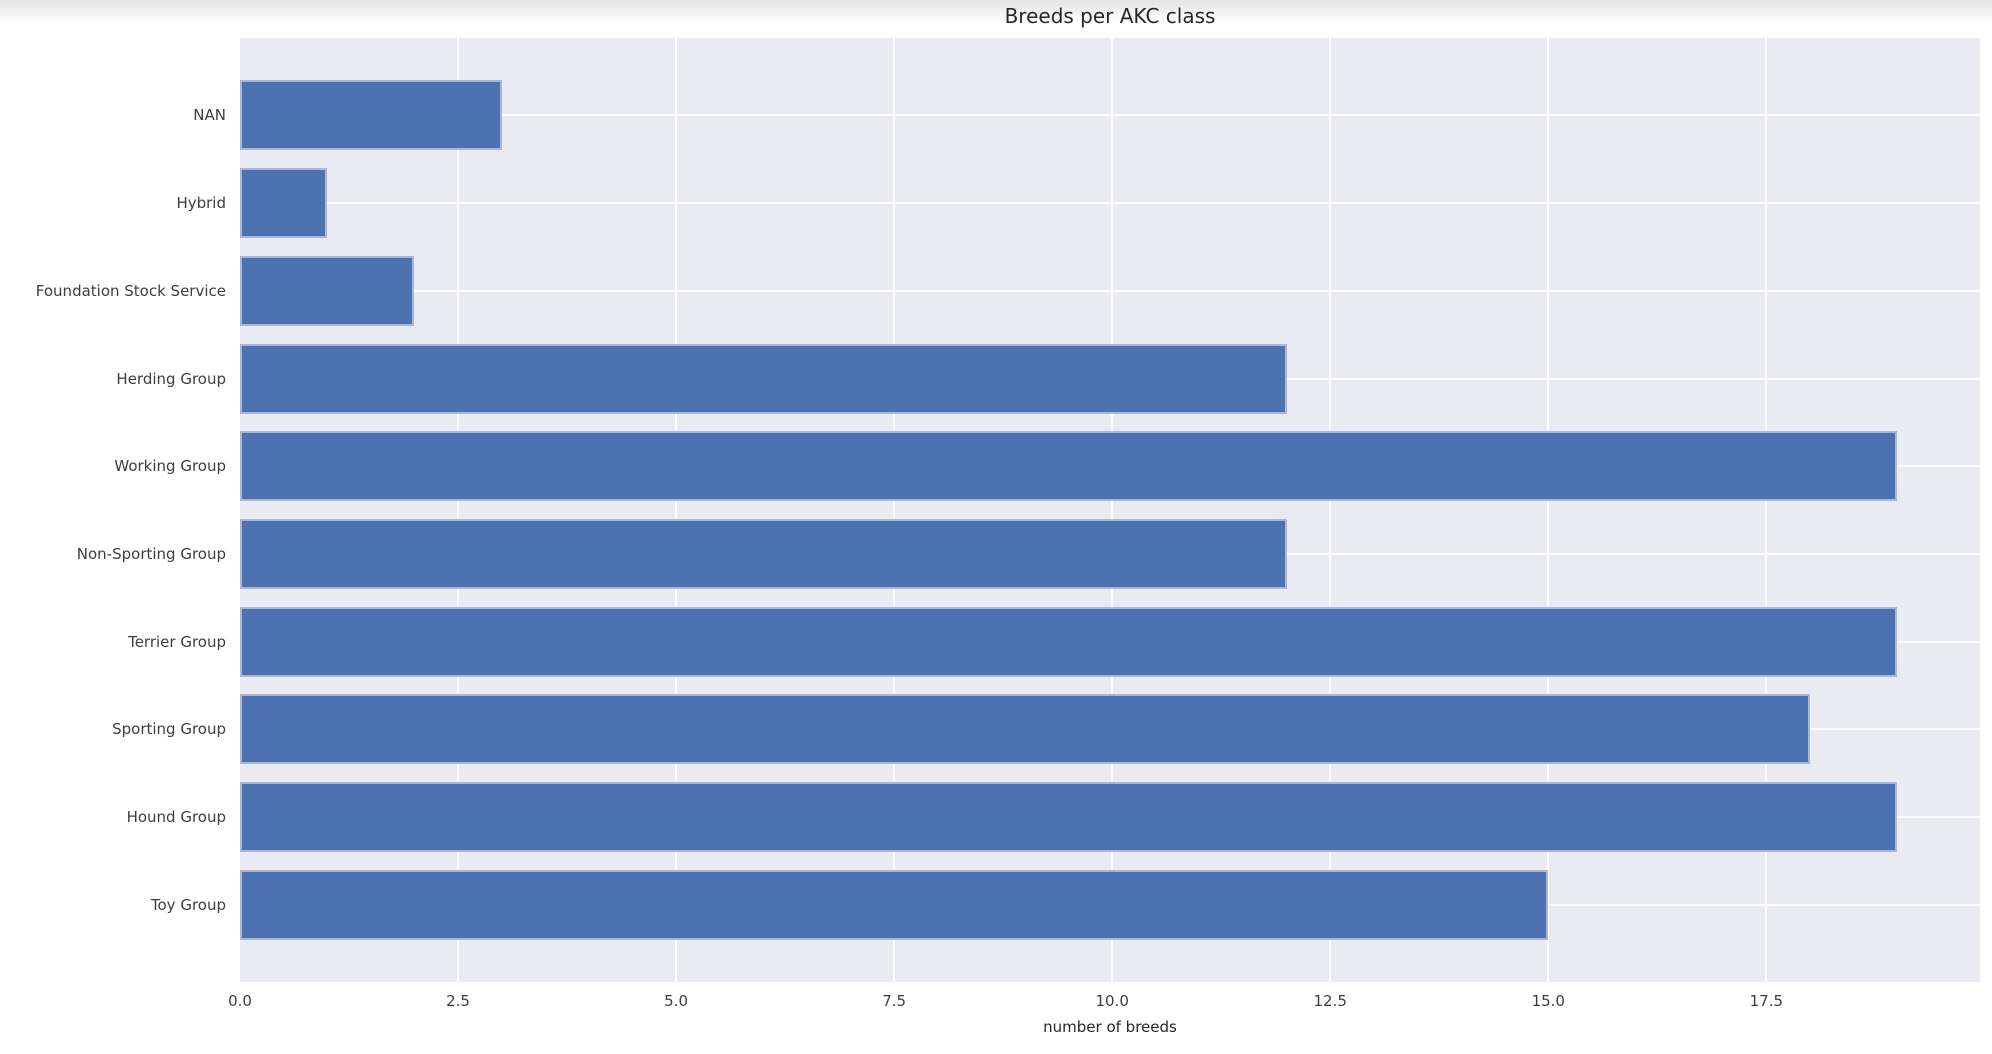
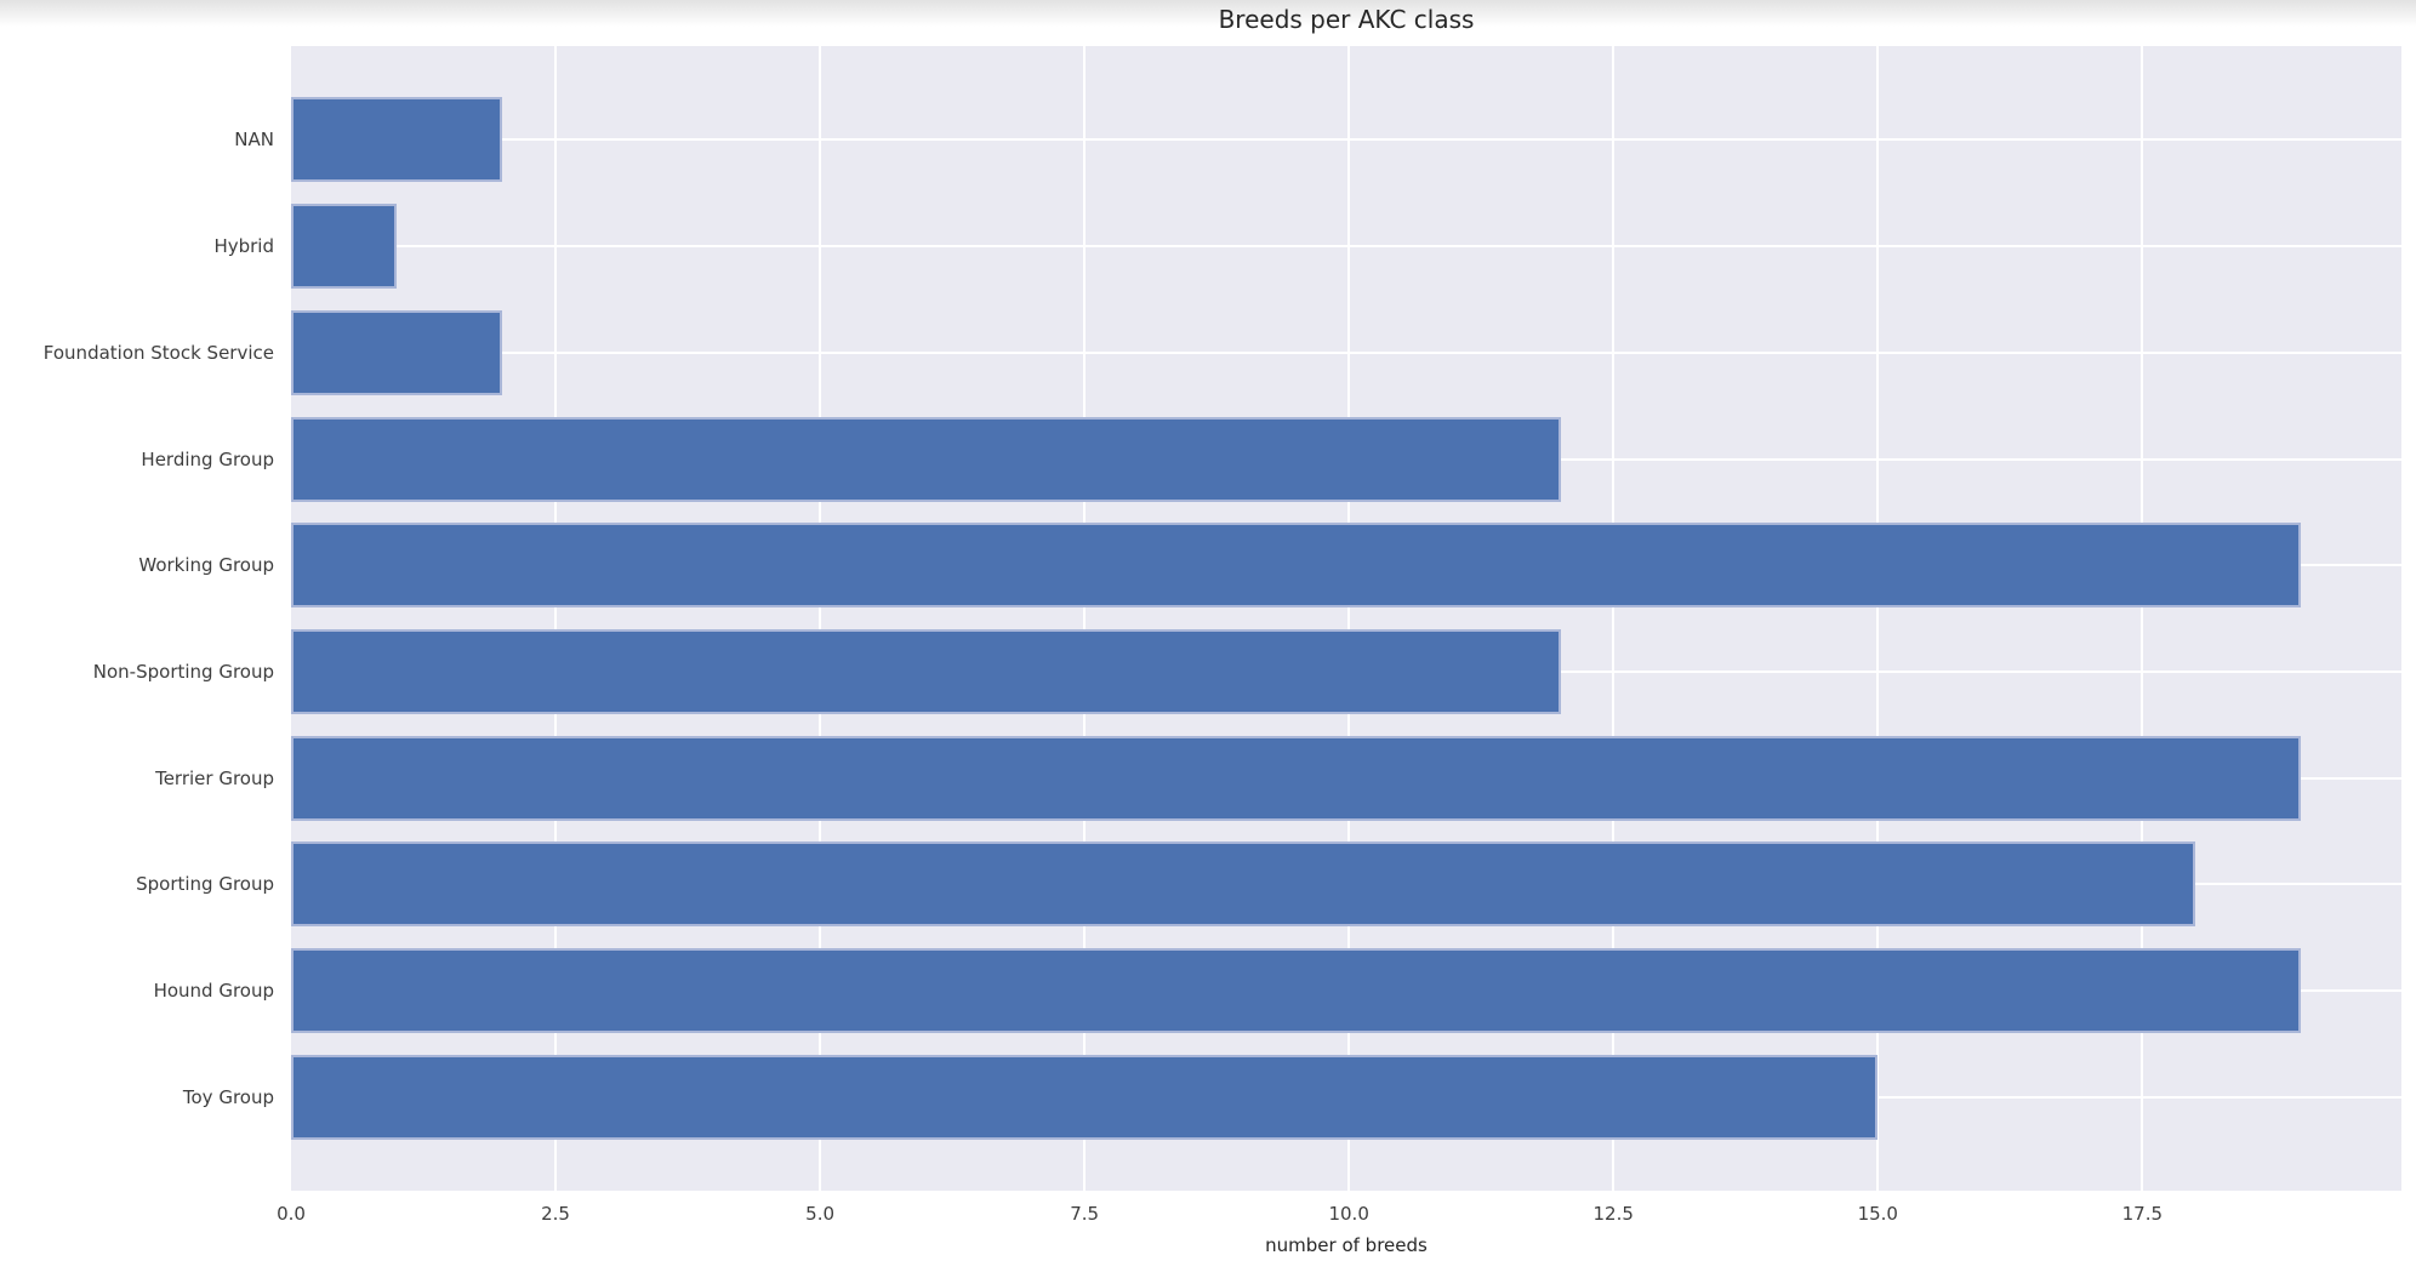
NAN: 3 -> 2
